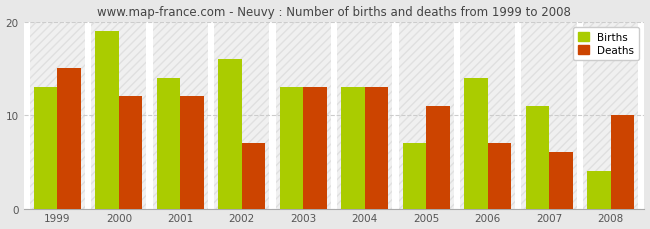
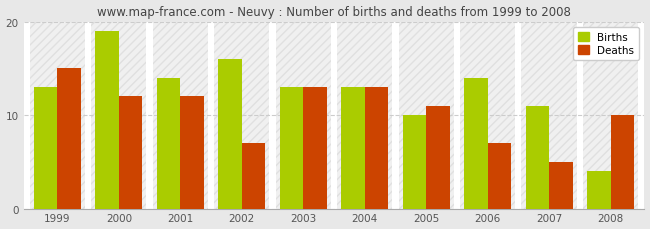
Births/2005: 7 -> 10
Deaths/2007: 6 -> 5
